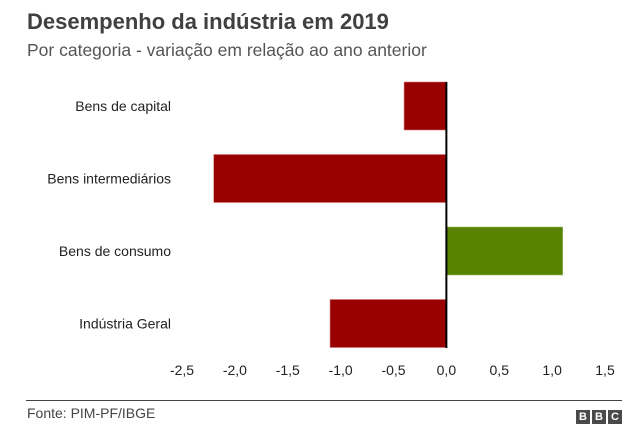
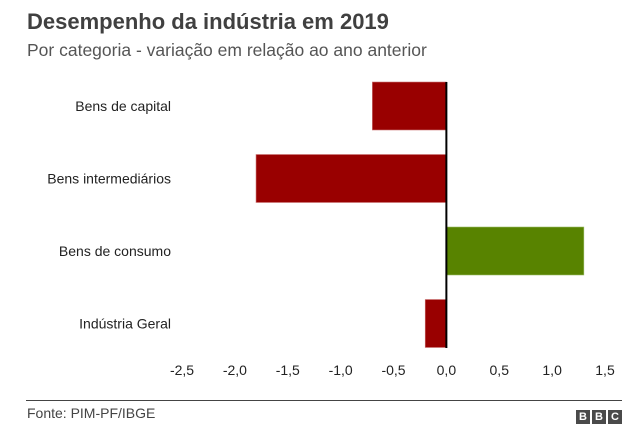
Bens de capital: -0,4 -> -0,7
Bens intermediários: -2,2 -> -1,8
Bens de consumo: 1,1 -> 1,3
Indústria Geral: -1,1 -> -0,2
